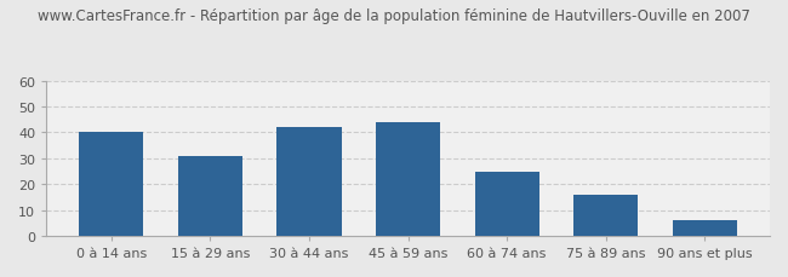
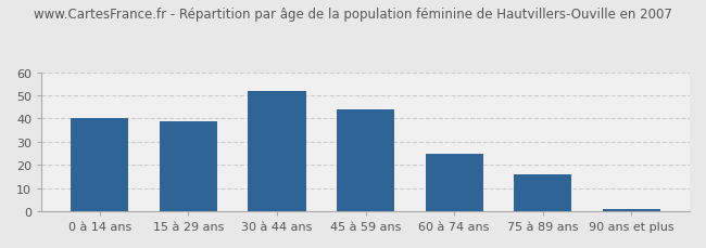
15 à 29 ans: 31 -> 39
30 à 44 ans: 42 -> 52
90 ans et plus: 6 -> 1
